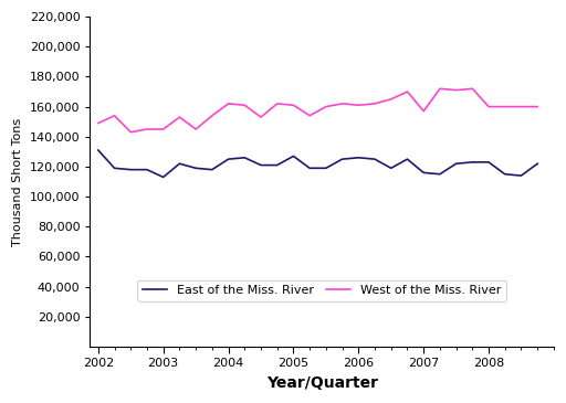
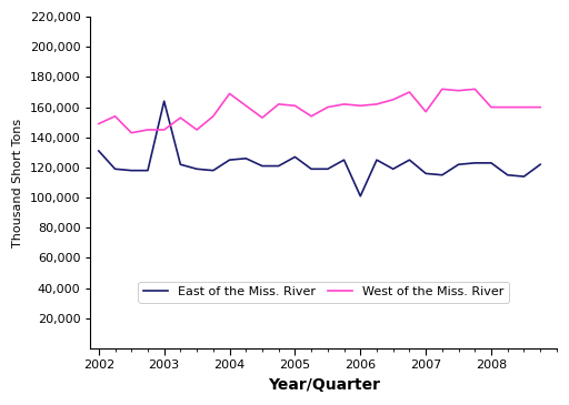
East of the Miss. River/2003: 113,000 -> 164,000
West of the Miss. River/2004: 162,000 -> 169,000
East of the Miss. River/2006: 126,000 -> 101,000
